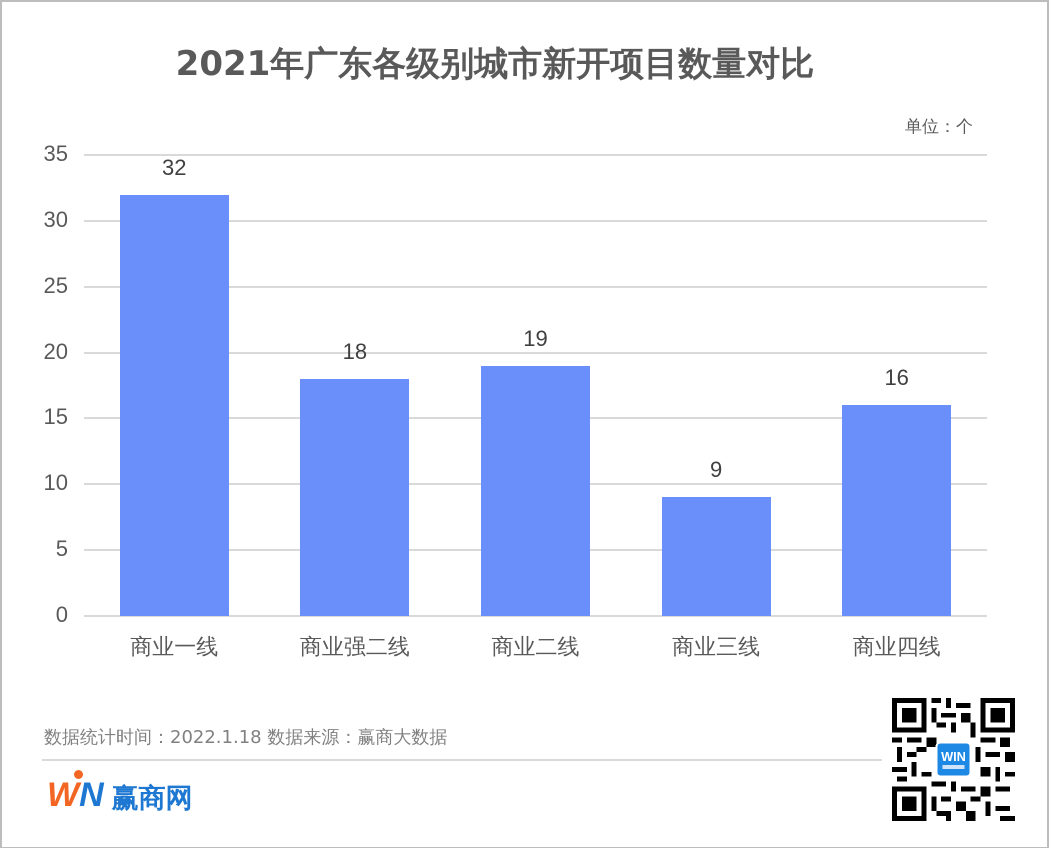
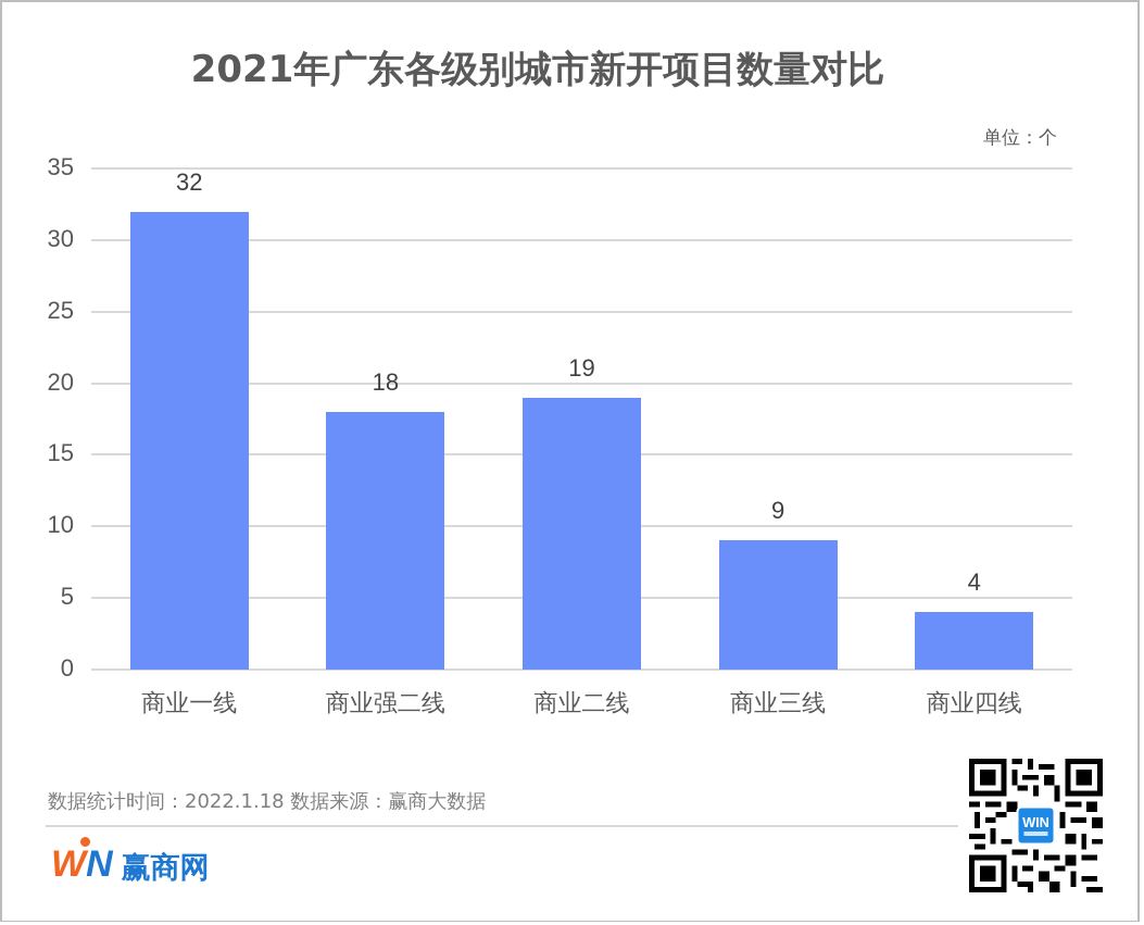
商业四线: 16 -> 4
